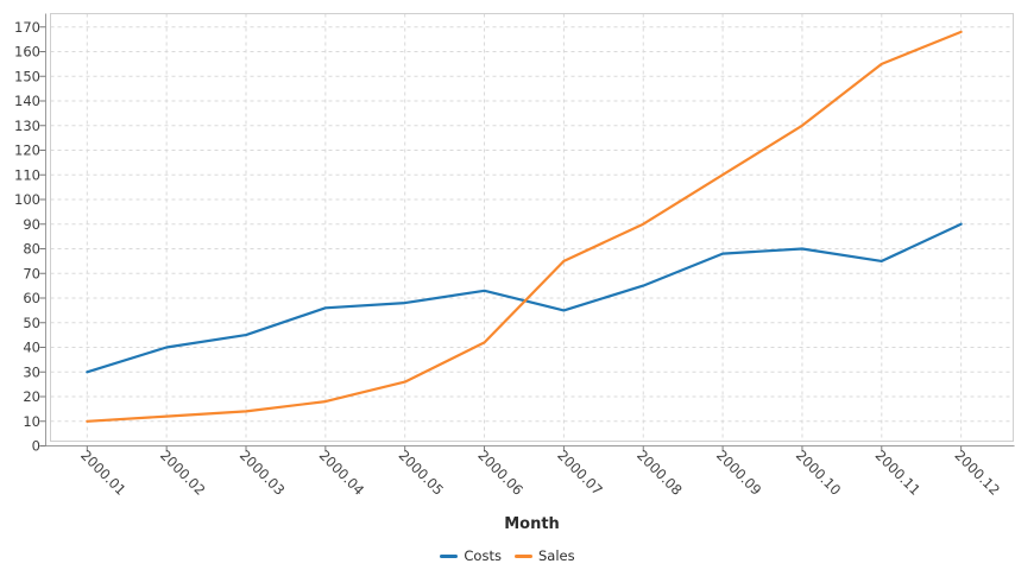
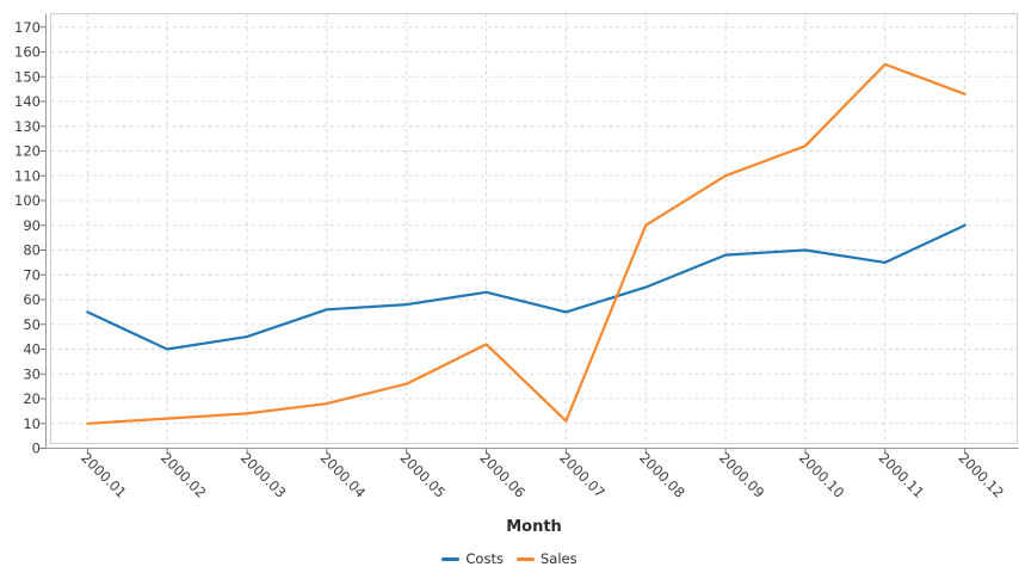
Costs/2000.01: 30 -> 55
Sales/2000.07: 75 -> 11
Sales/2000.10: 130 -> 122
Sales/2000.12: 168 -> 143
